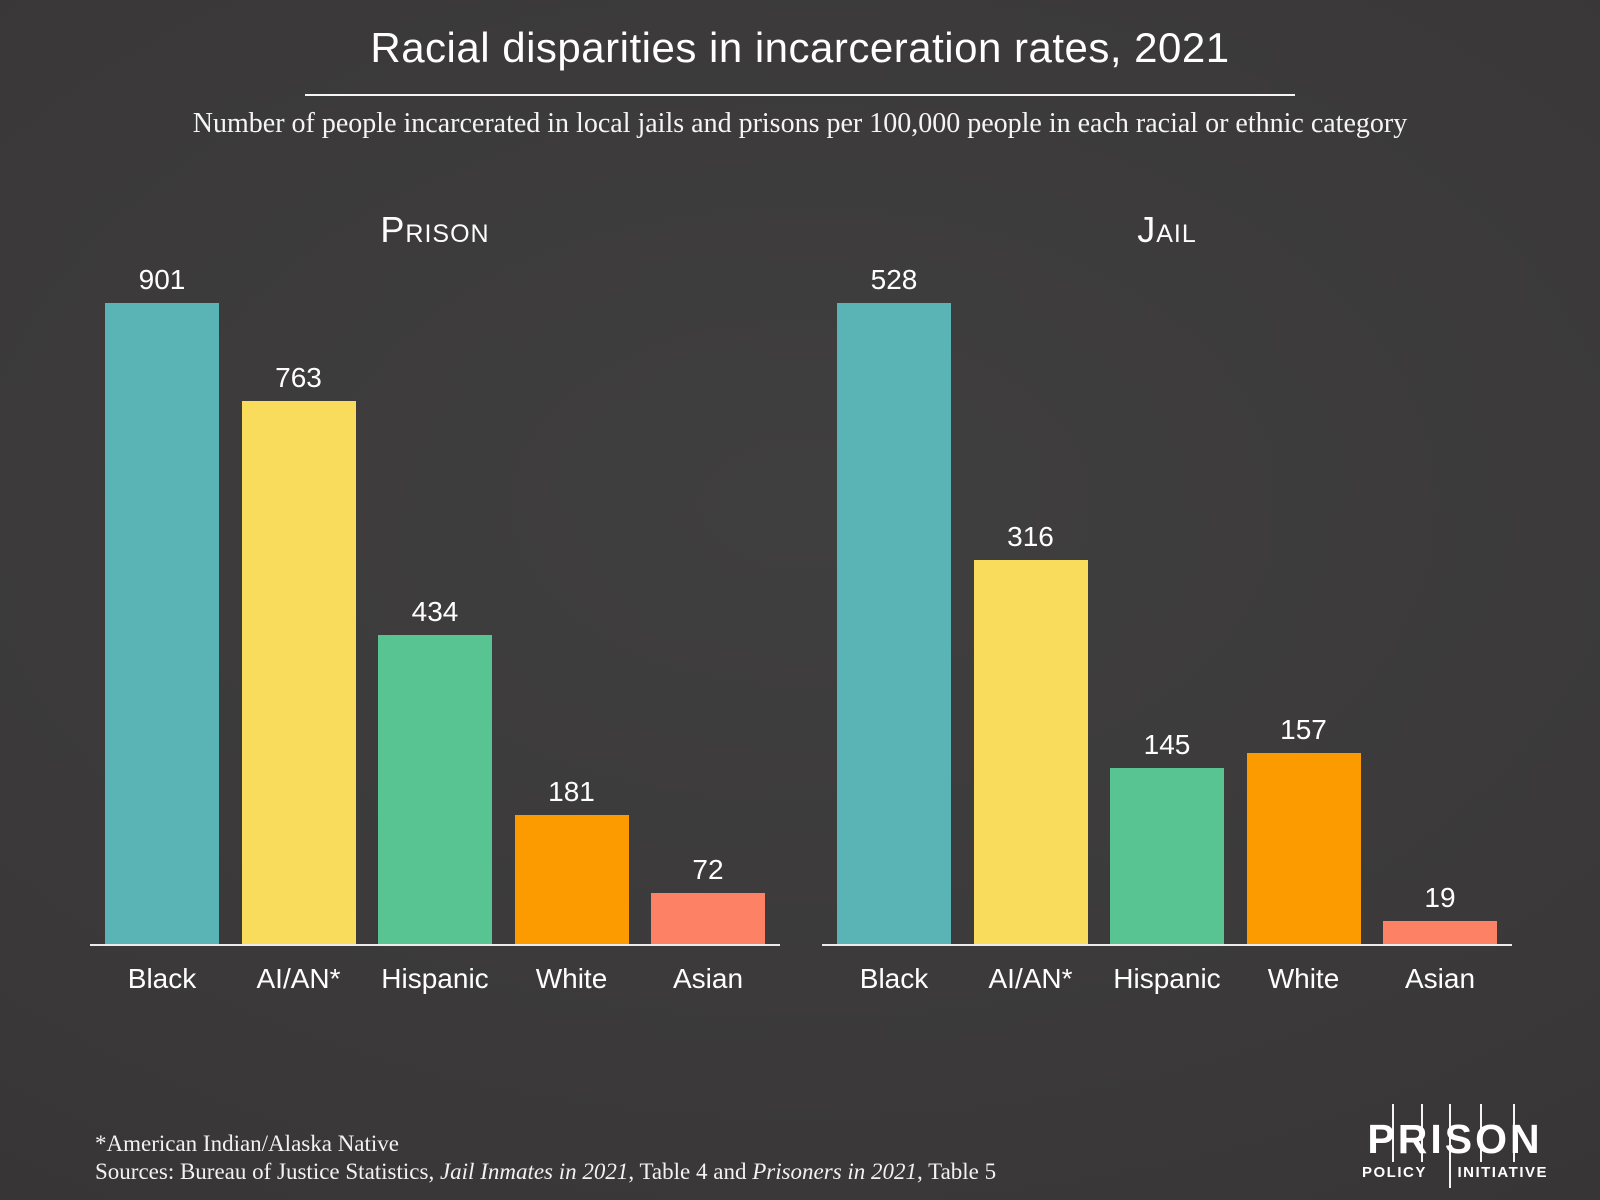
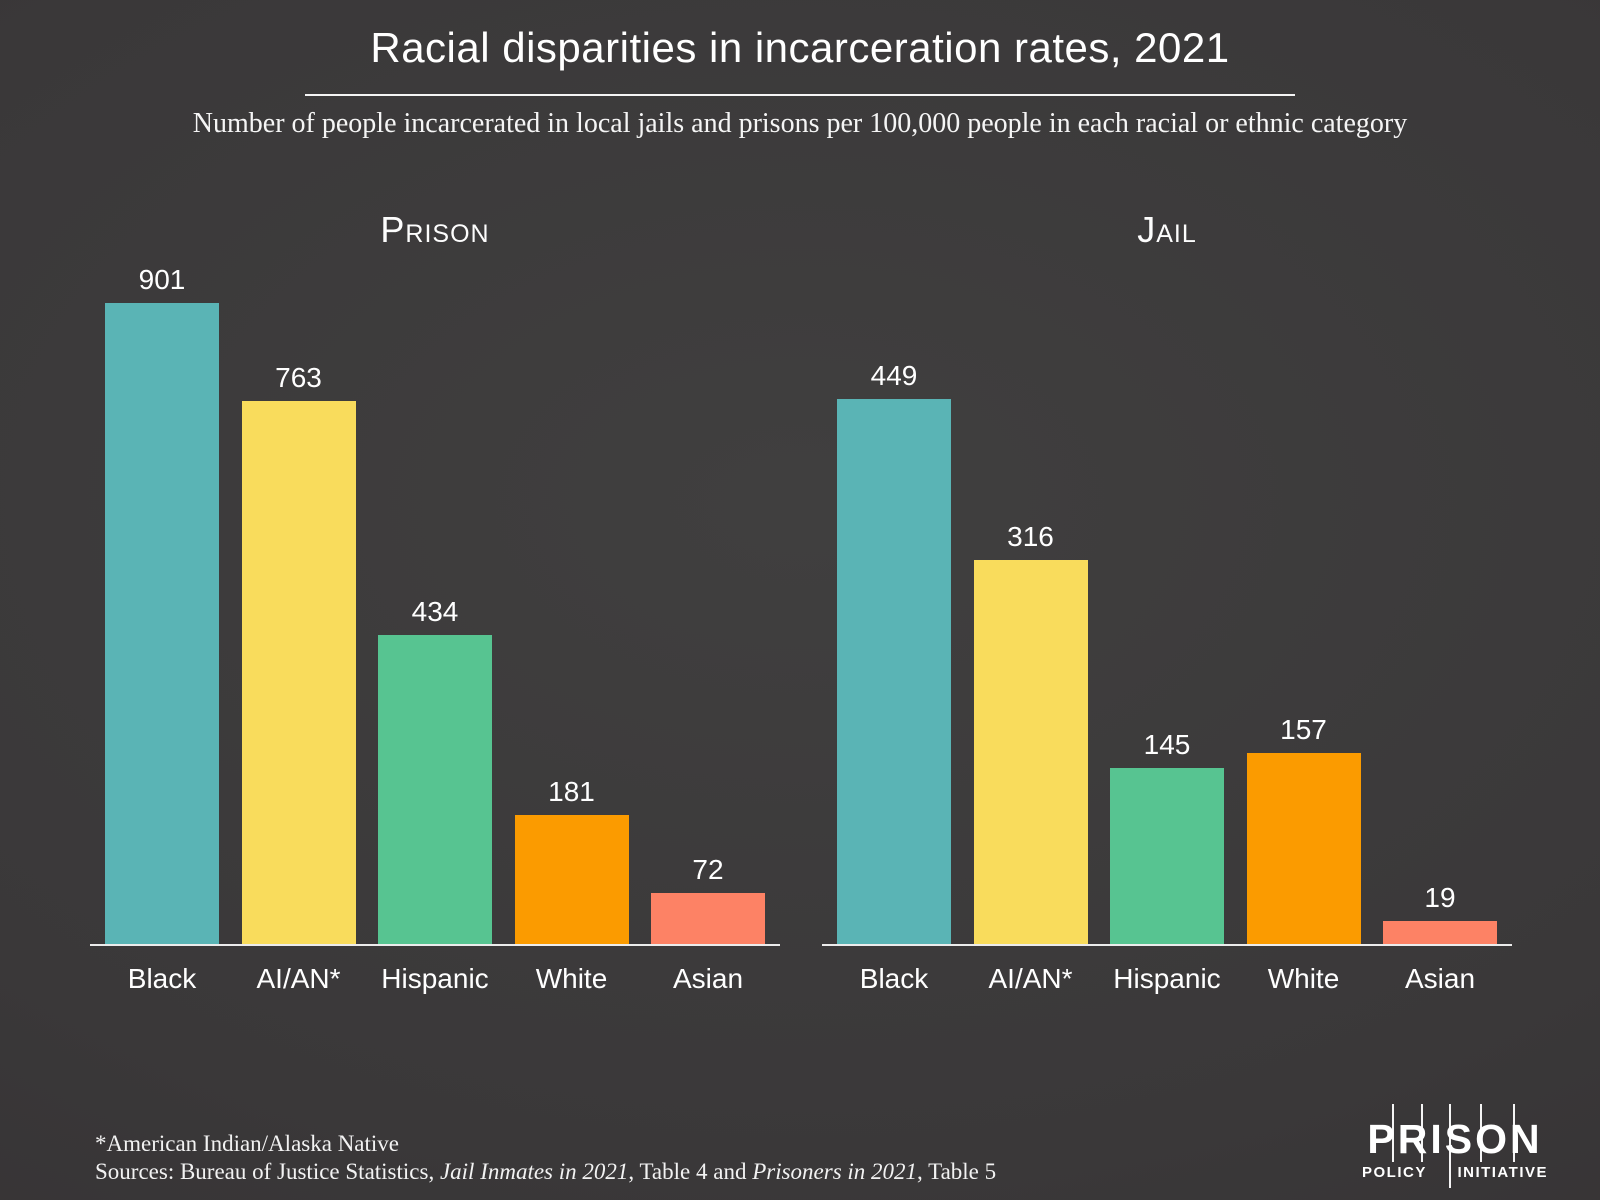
Jail/Black: 528 -> 449
